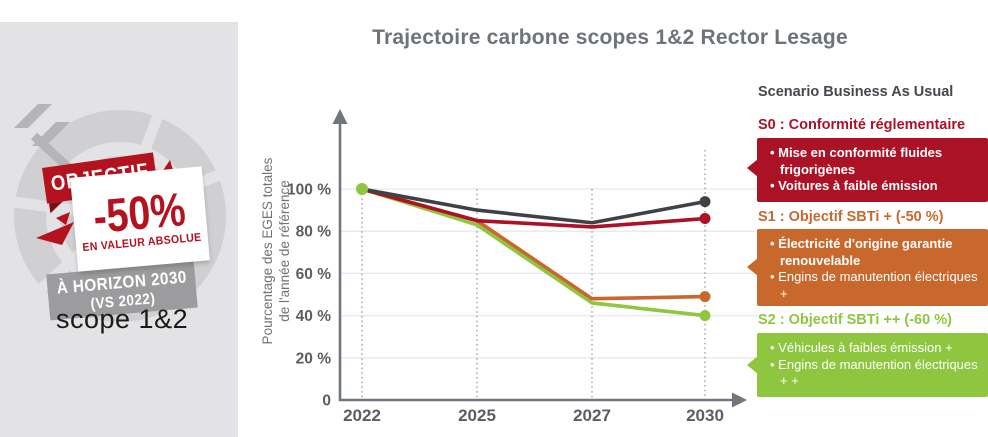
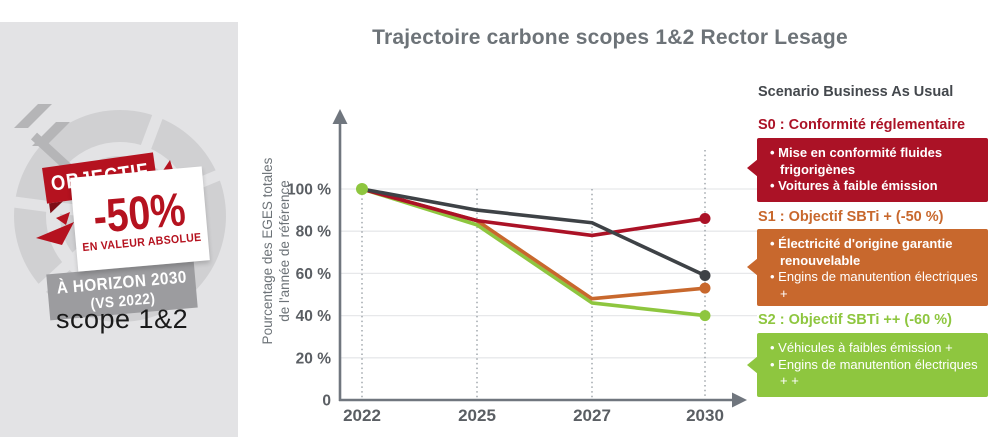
S0 : Conformité réglementaire/2027: 82% -> 78%
Scenario Business As Usual/2030: 94% -> 59%
S1 : Objectif SBTi + (-50 %)/2030: 49% -> 53%
